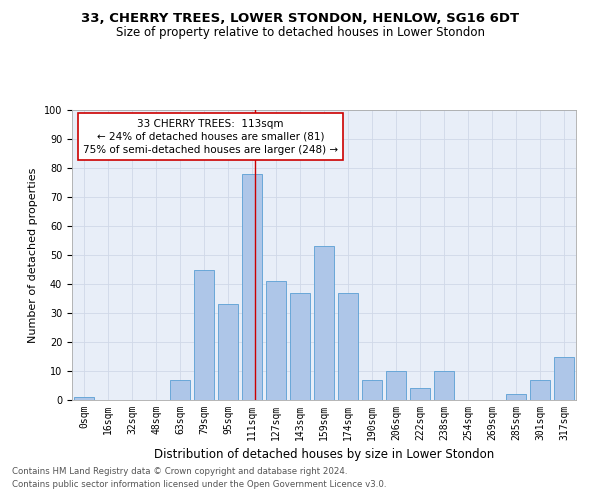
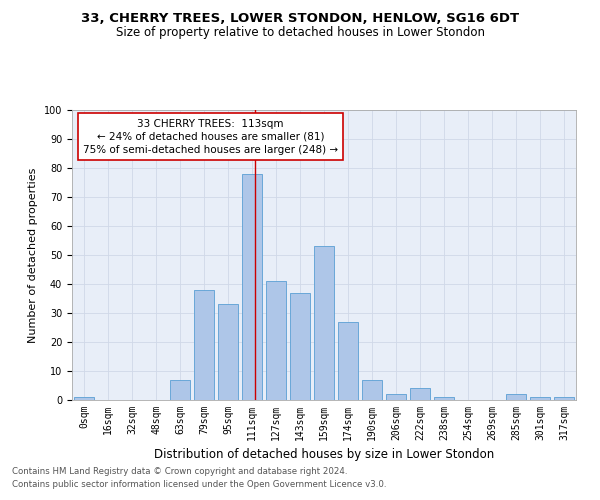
79sqm: 45 -> 38
174sqm: 37 -> 27
206sqm: 10 -> 2
238sqm: 10 -> 1
301sqm: 7 -> 1
317sqm: 15 -> 1
